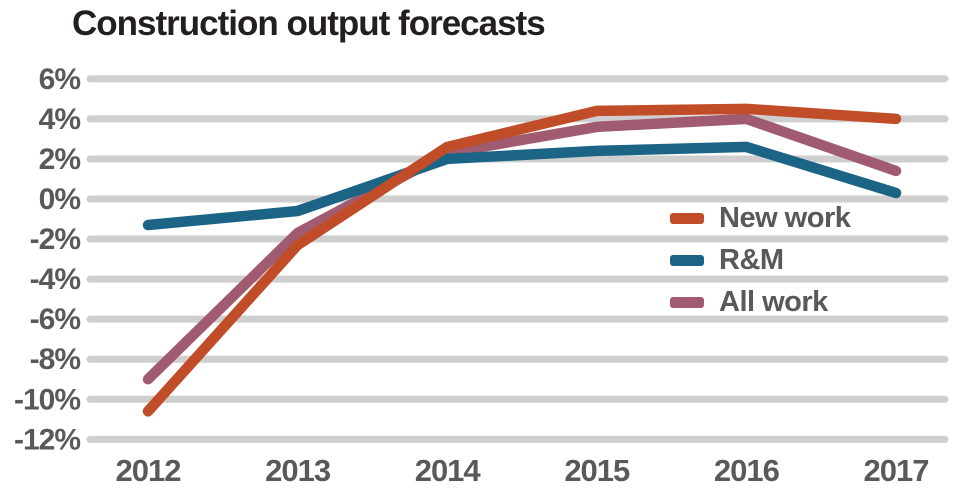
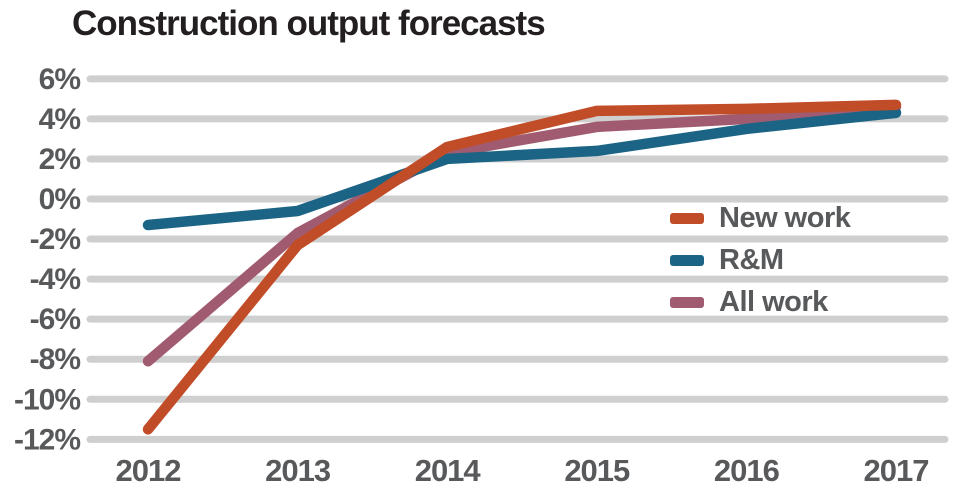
New work/2012: -10.6% -> -11.5%
All work/2012: -9.0% -> -8.1%
R&M/2016: 2.6% -> 3.5%
New work/2017: 4.0% -> 4.7%
R&M/2017: 0.3% -> 4.3%
All work/2017: 1.4% -> 4.6%
